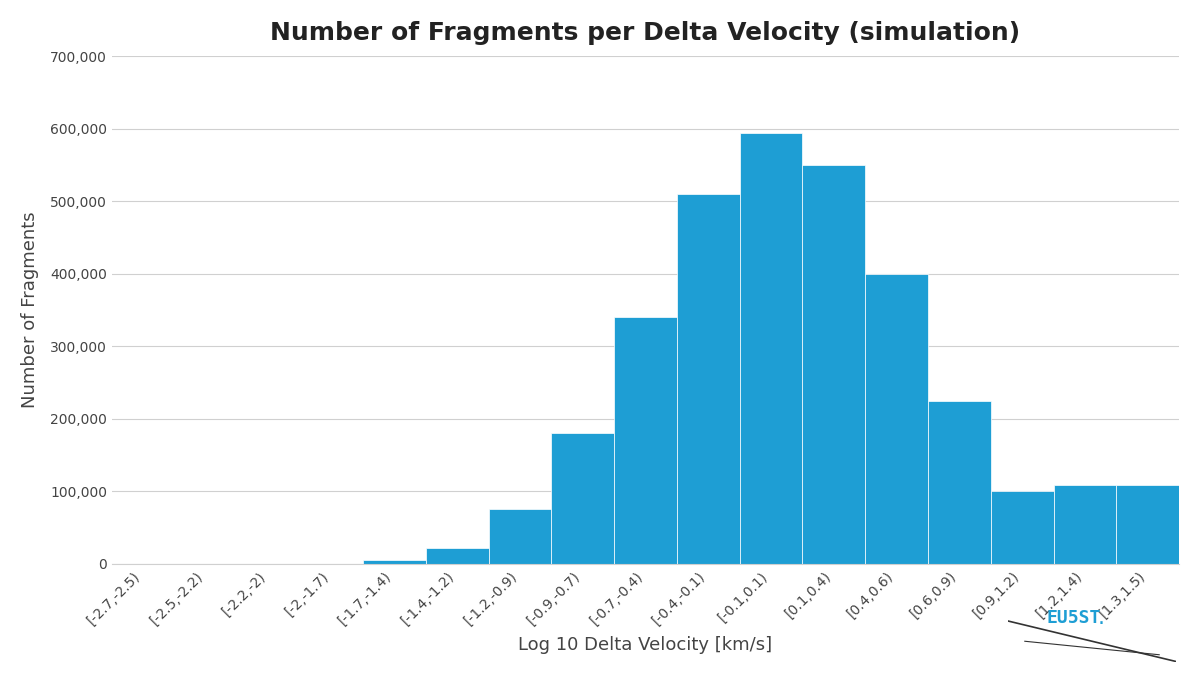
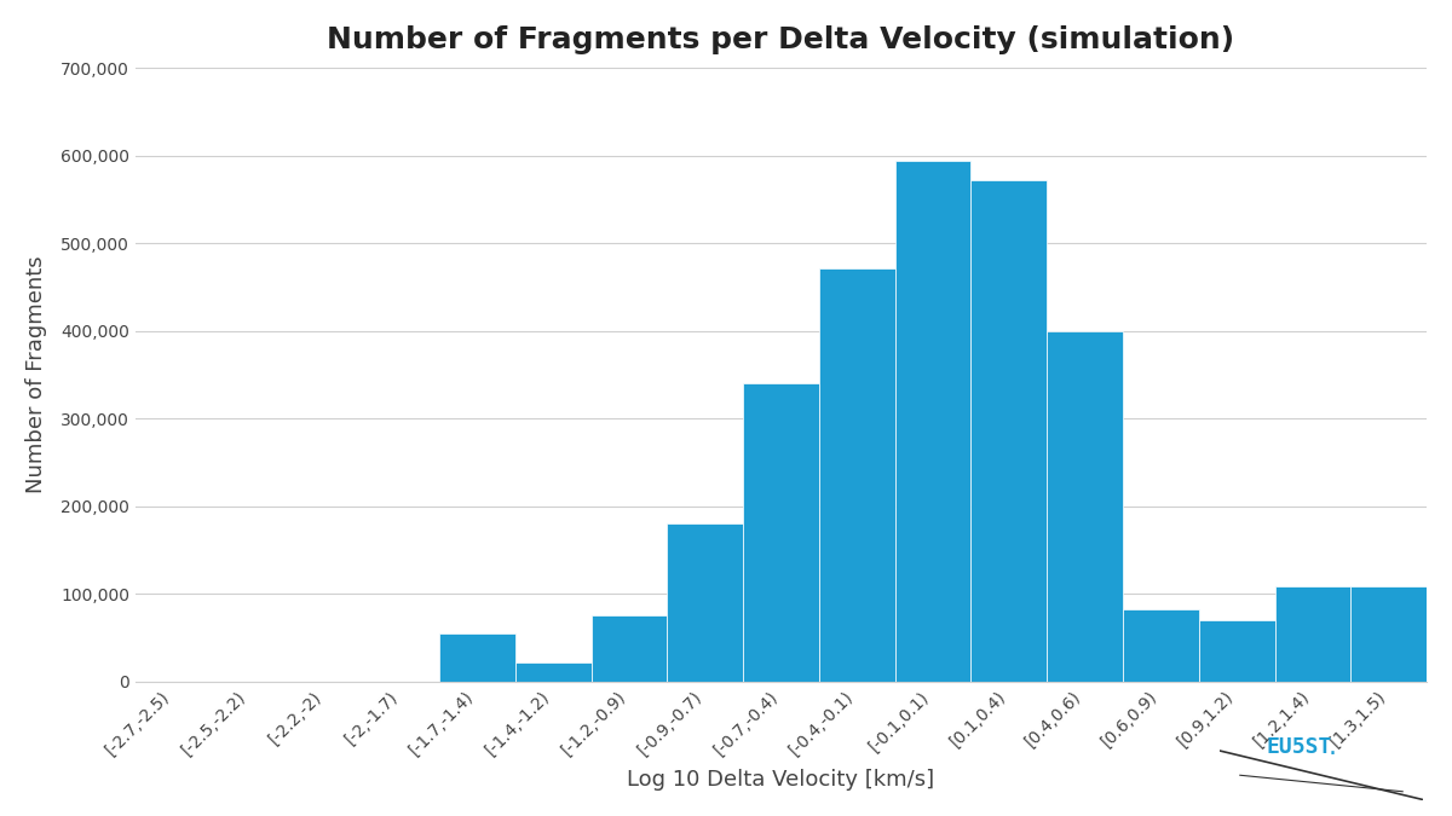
[-1.7,-1.4): 5,000 -> 54,000
[-0.4,-0.1): 510,000 -> 472,000
[0.1,0.4): 550,000 -> 572,000
[0.6,0.9): 225,000 -> 82,000
[0.9,1.2): 100,000 -> 70,000
